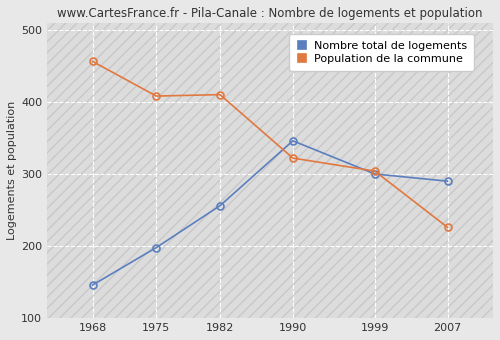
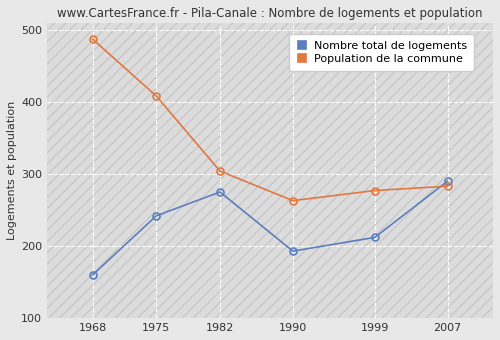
Nombre total de logements/1968: 146 -> 160
Population de la commune/1968: 456 -> 487
Nombre total de logements/1975: 198 -> 242
Nombre total de logements/1982: 256 -> 275
Population de la commune/1982: 410 -> 304
Nombre total de logements/1990: 346 -> 193
Population de la commune/1990: 322 -> 263
Nombre total de logements/1999: 300 -> 212
Population de la commune/1999: 304 -> 277
Population de la commune/2007: 226 -> 283
